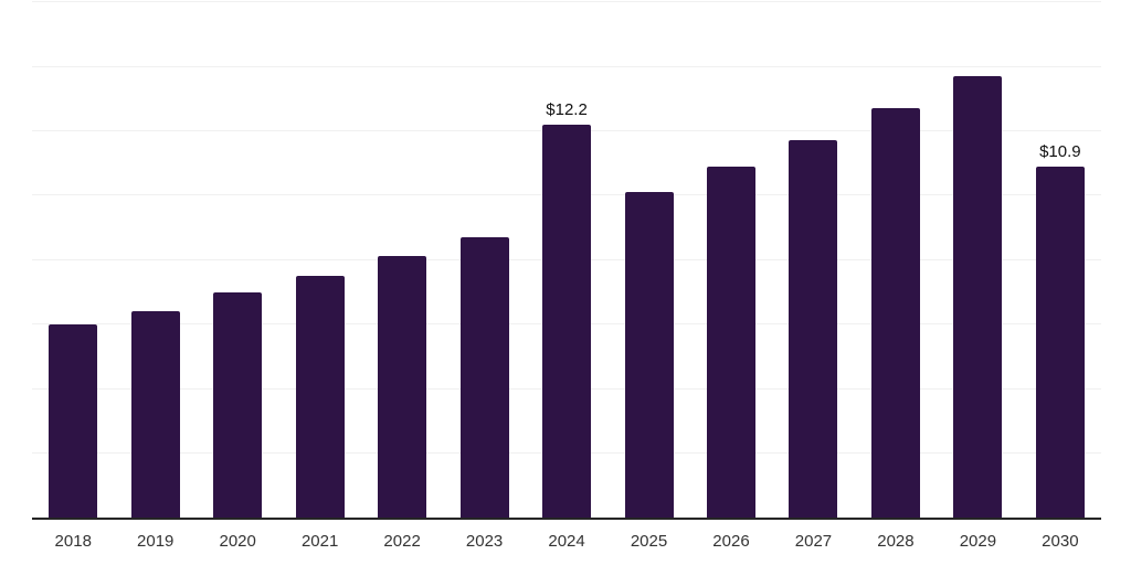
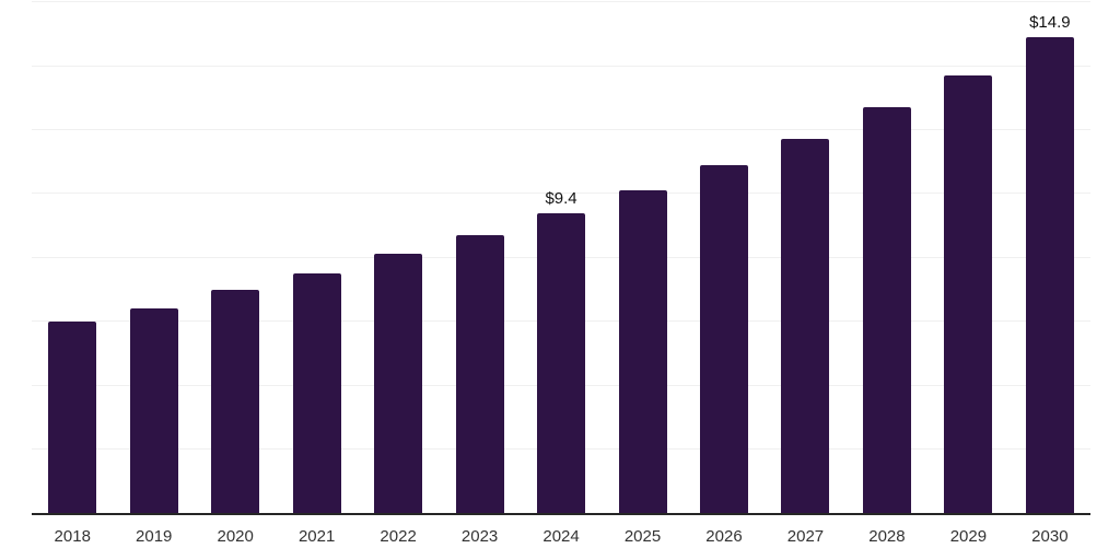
2024: $12.2 -> $9.4
2030: $10.9 -> $14.9
